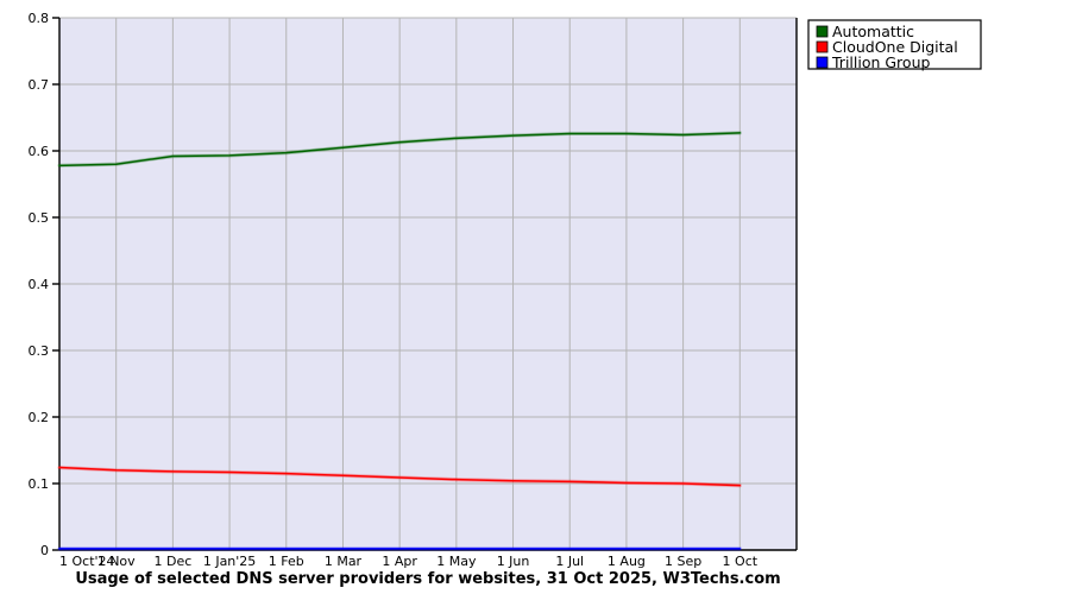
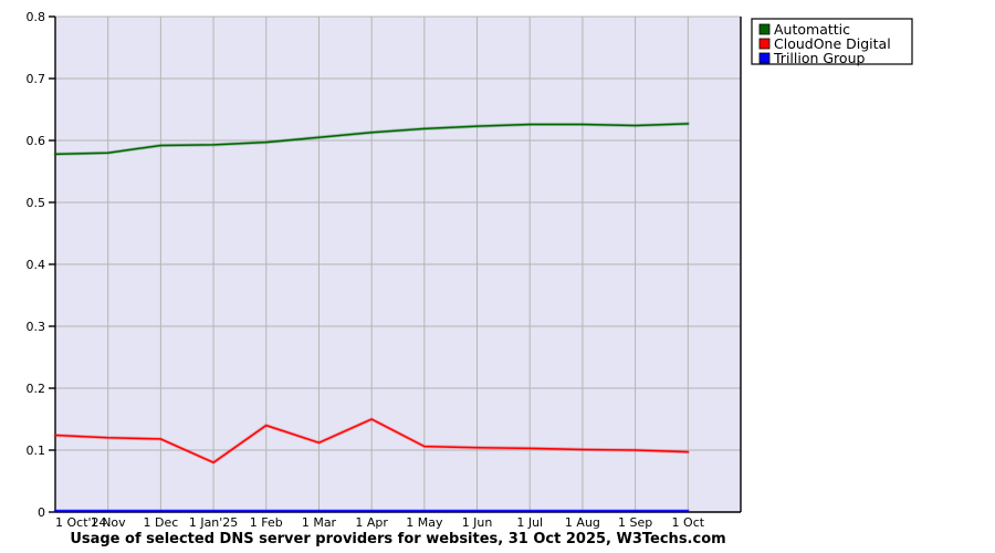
CloudOne Digital/1 Jan'25: 0.12 -> 0.08
CloudOne Digital/1 Feb: 0.12 -> 0.14
CloudOne Digital/1 Apr: 0.11 -> 0.15
